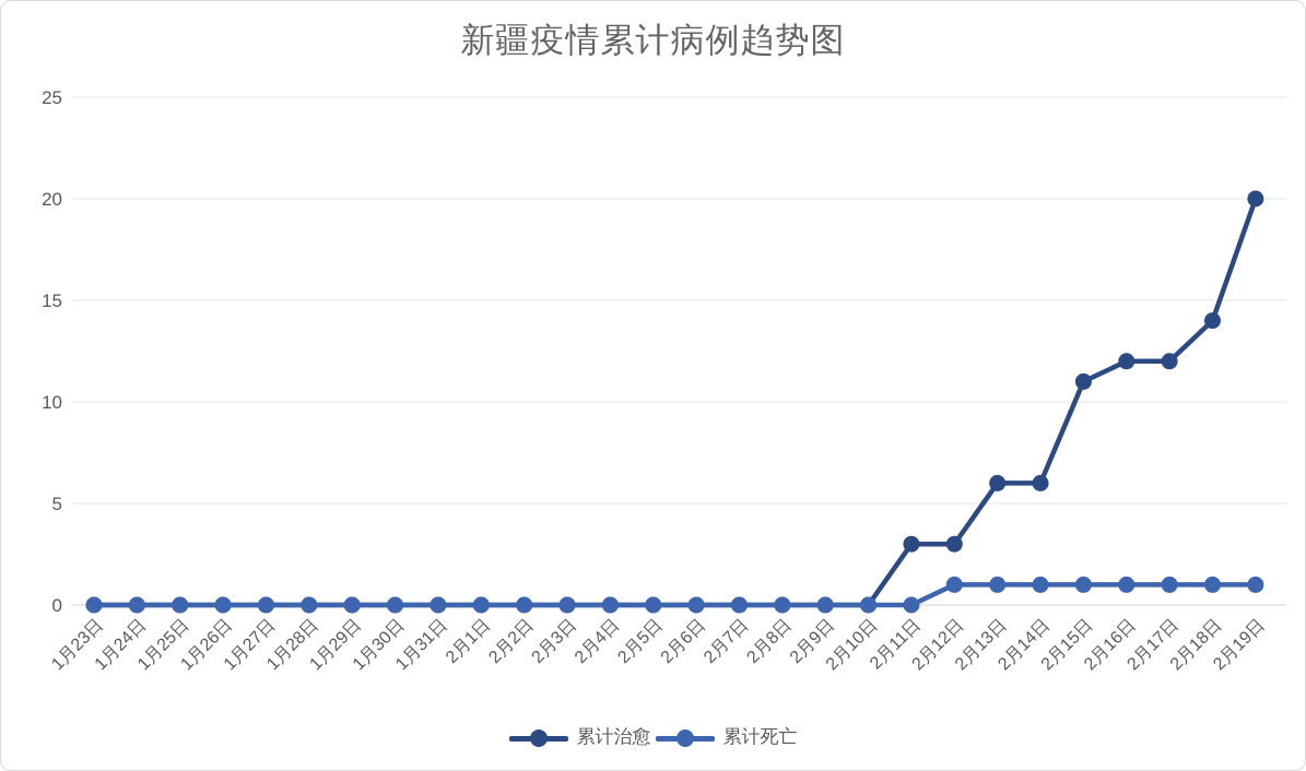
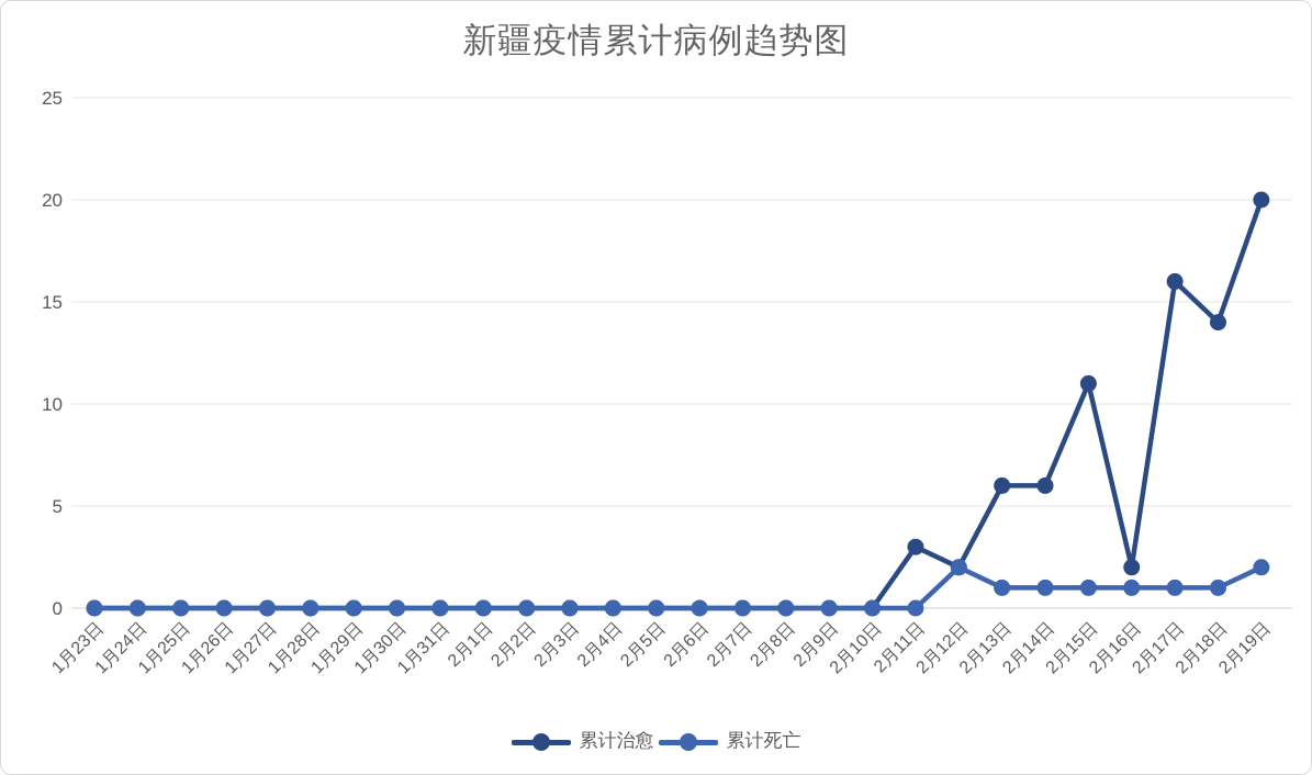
累计治愈/2月12日: 3 -> 2
累计死亡/2月12日: 1 -> 2
累计治愈/2月16日: 12 -> 2
累计治愈/2月17日: 12 -> 16
累计死亡/2月19日: 1 -> 2
